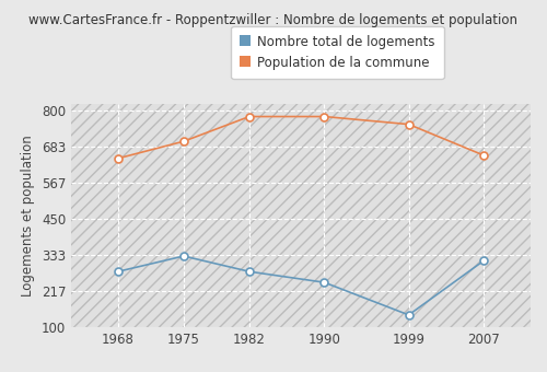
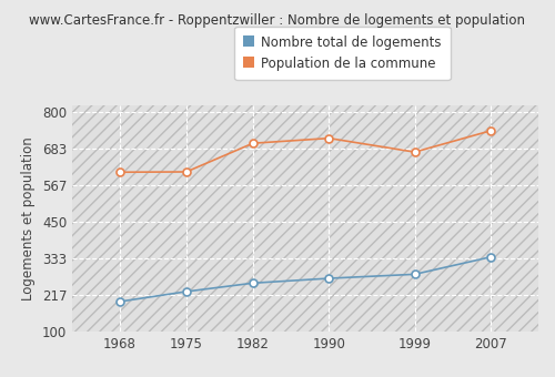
Nombre total de logements/1968: 280 -> 196
Population de la commune/1968: 645 -> 608
Nombre total de logements/1975: 330 -> 228
Population de la commune/1975: 700 -> 609
Nombre total de logements/1982: 280 -> 255
Population de la commune/1982: 780 -> 700
Nombre total de logements/1990: 245 -> 270
Population de la commune/1990: 780 -> 716
Nombre total de logements/1999: 140 -> 283
Population de la commune/1999: 755 -> 672
Nombre total de logements/2007: 315 -> 338
Population de la commune/2007: 655 -> 740
